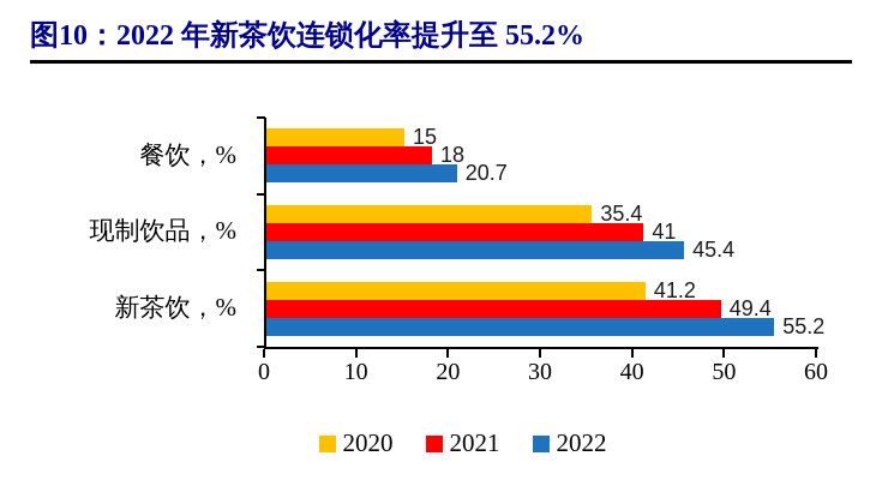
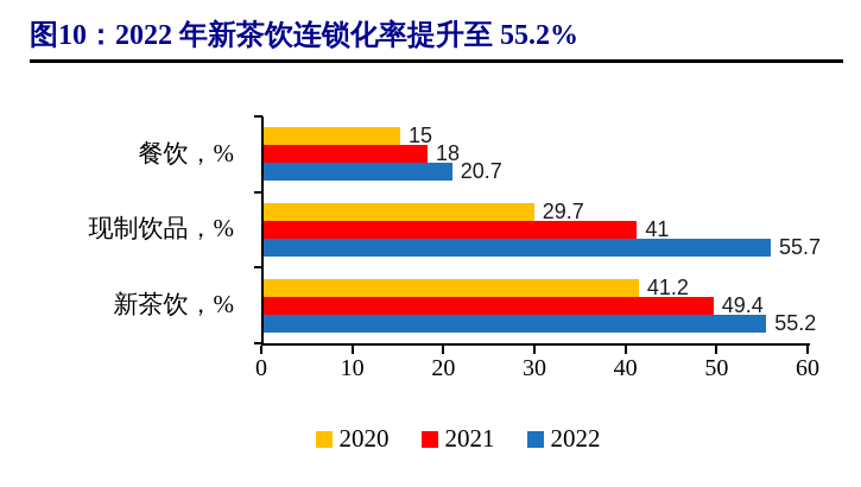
2020/现制饮品，%: 35.4 -> 29.7
2022/现制饮品，%: 45.4 -> 55.7
